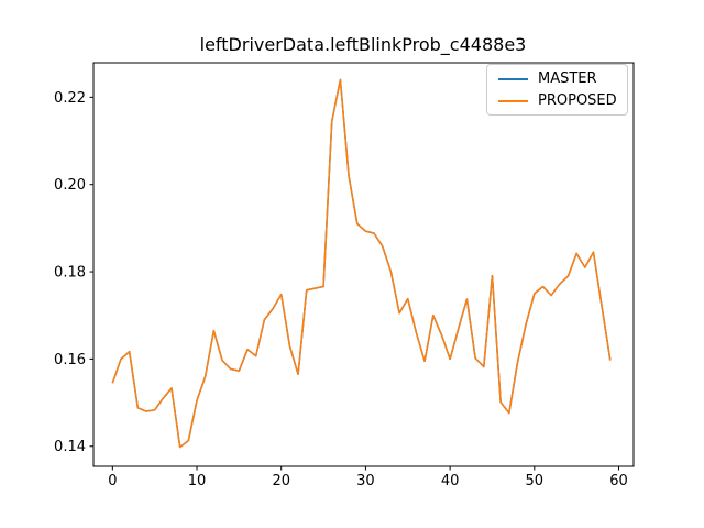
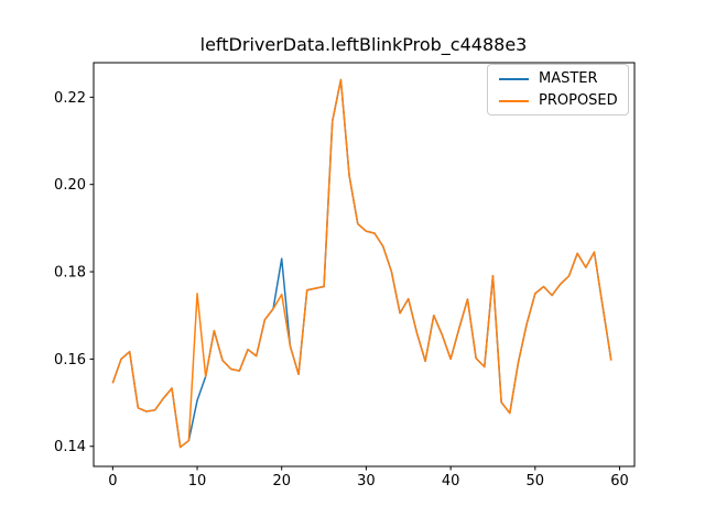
PROPOSED/10: 0.150 -> 0.175
MASTER/20: 0.175 -> 0.183
